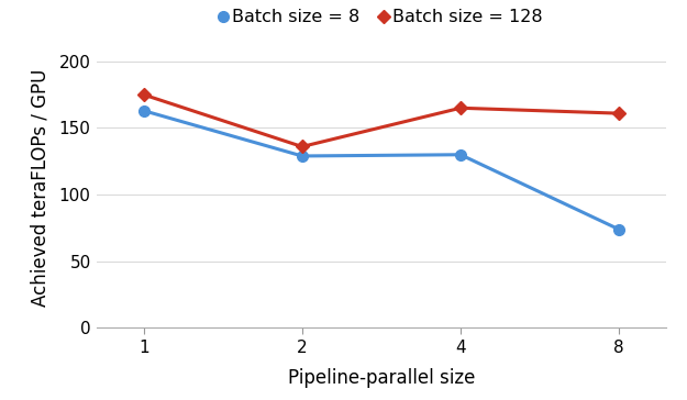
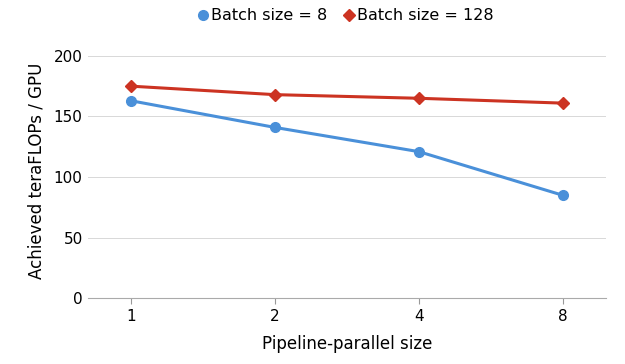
Batch size = 8/2: 129 -> 141
Batch size = 128/2: 136 -> 168
Batch size = 8/4: 130 -> 121
Batch size = 8/8: 74 -> 85
